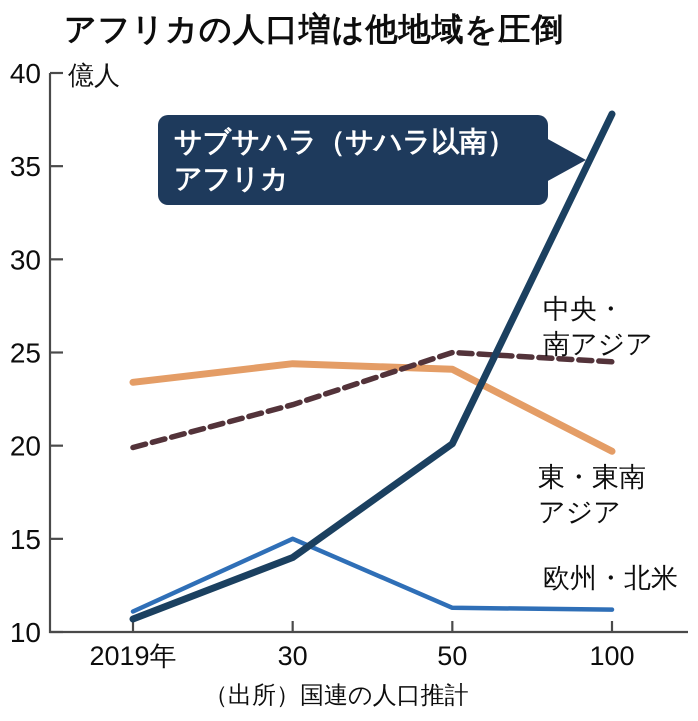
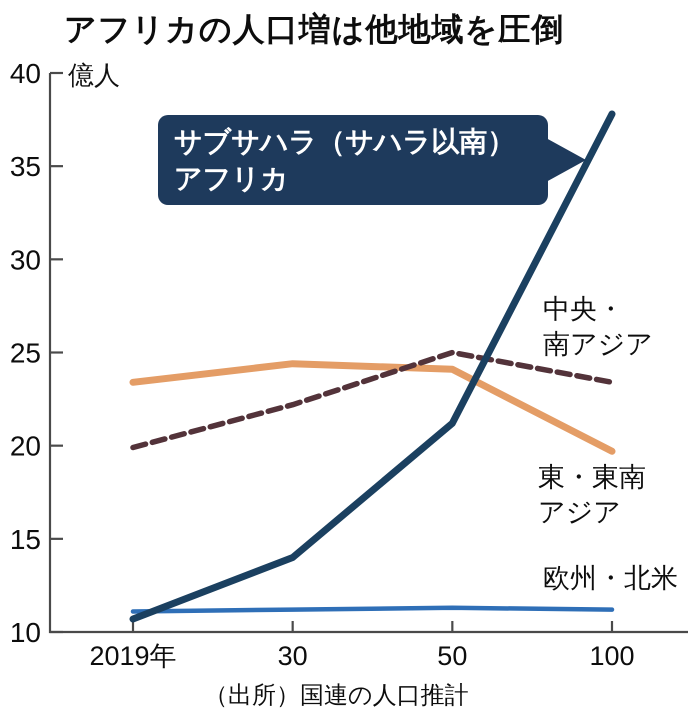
欧州・北米/30: 15.0 -> 11.2
サブサハラ（サハラ以南）アフリカ/50: 20.1 -> 21.2
中央・南アジア/100: 24.5 -> 23.4
